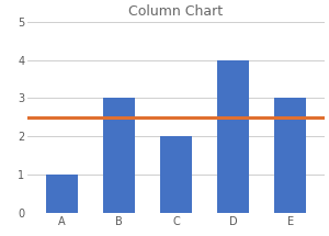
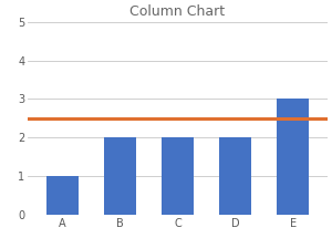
B: 3 -> 2
D: 4 -> 2
